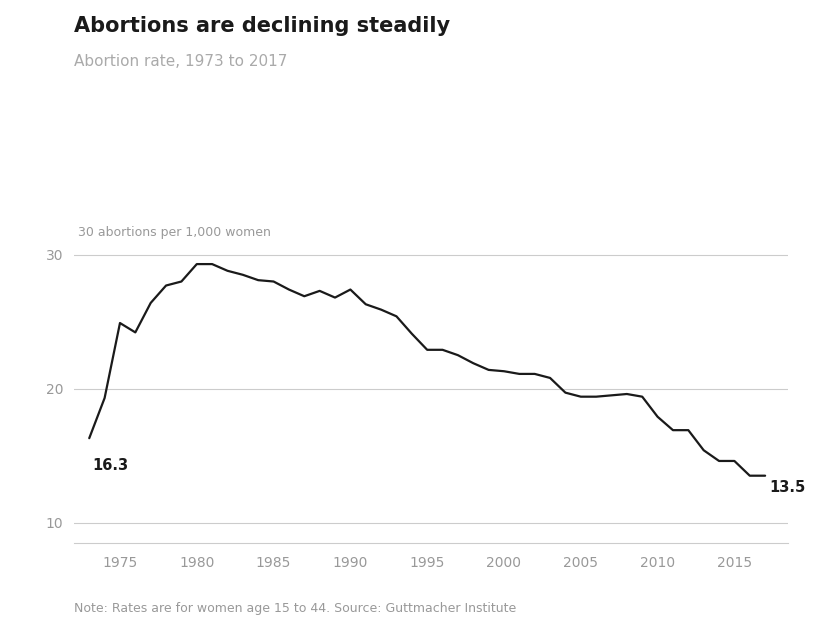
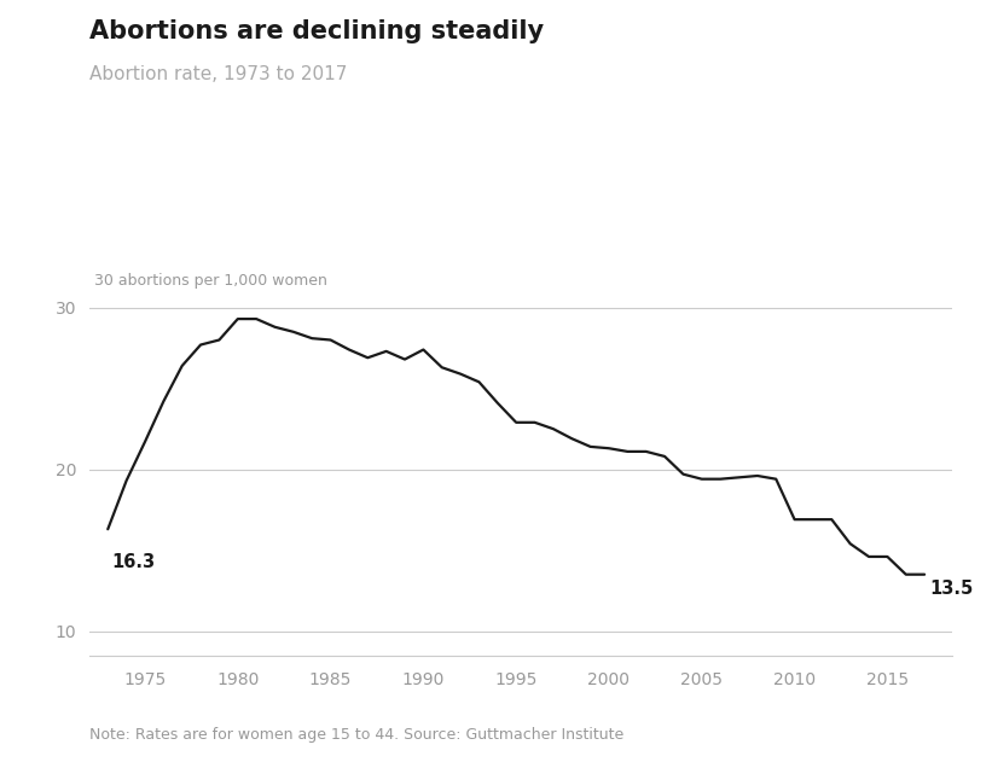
1975: 24.9 -> 21.7
2010: 17.9 -> 16.9
